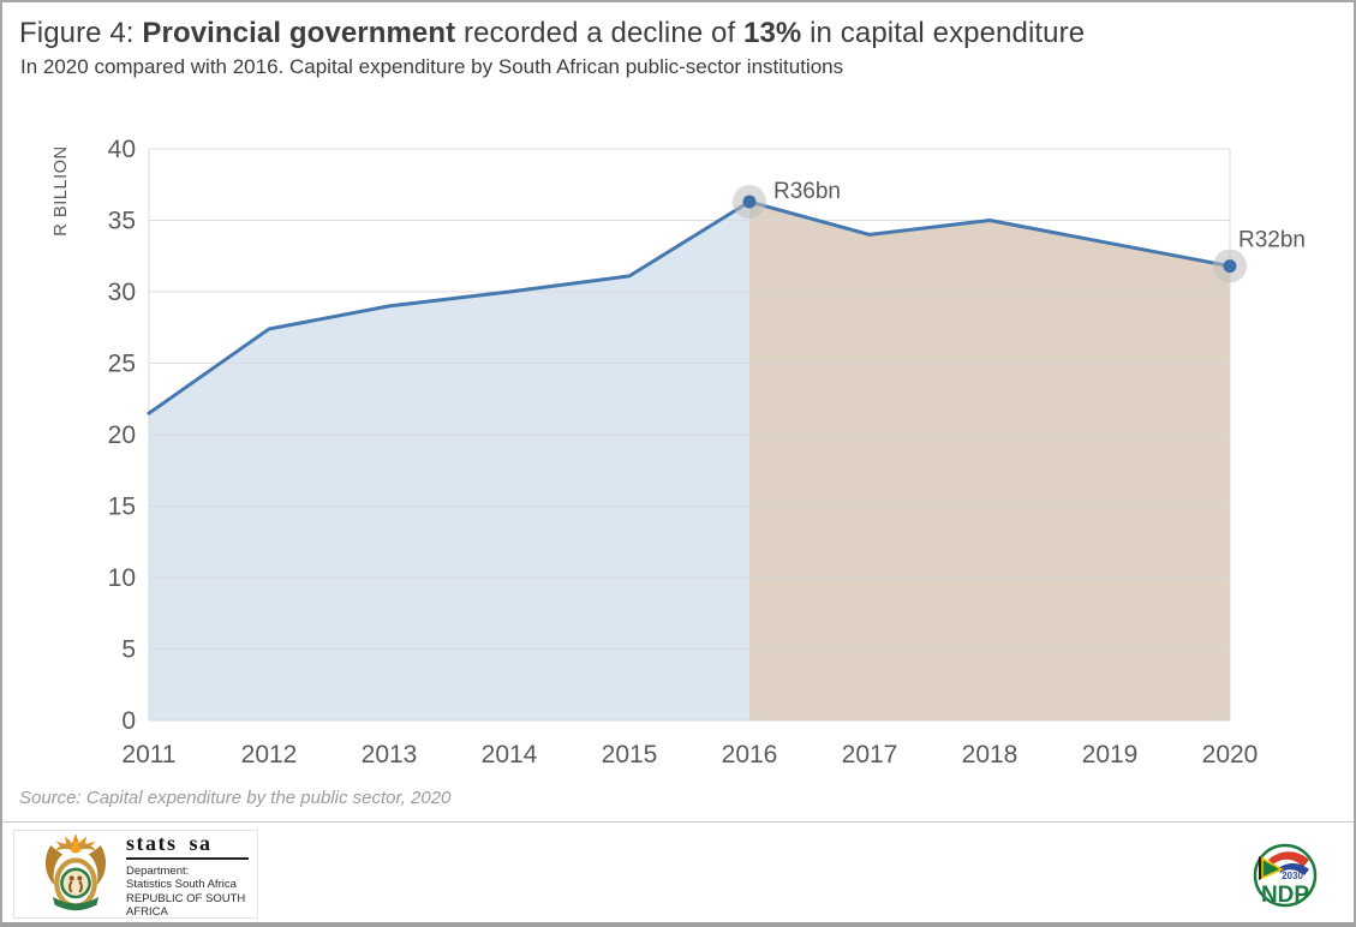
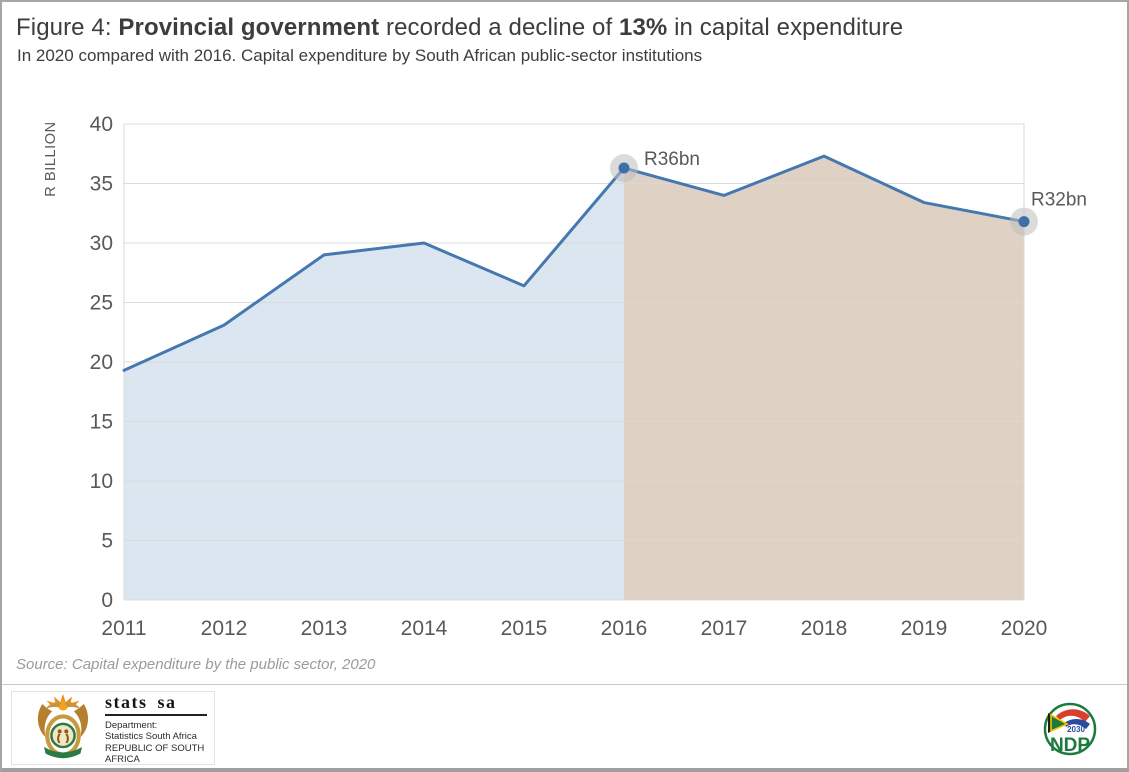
2011: 21.5 -> 19.3
2012: 27.4 -> 23.1
2015: 31.1 -> 26.4
2018: 35.0 -> 37.3
